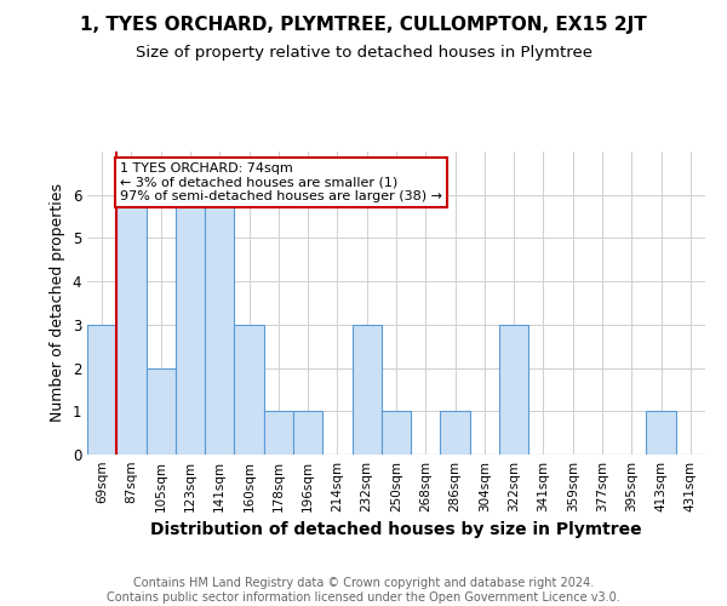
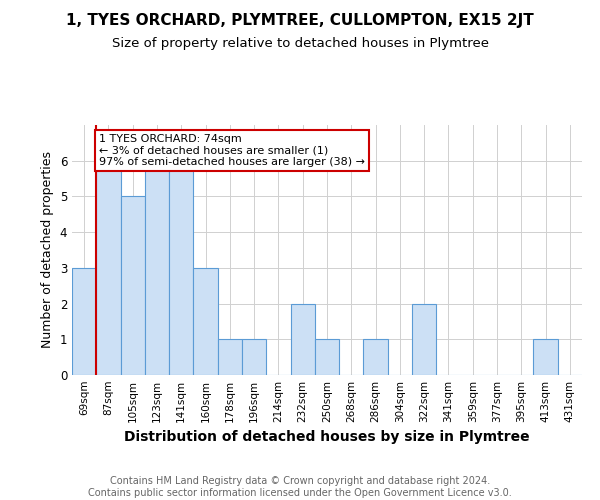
105sqm: 2 -> 5
232sqm: 3 -> 2
322sqm: 3 -> 2
